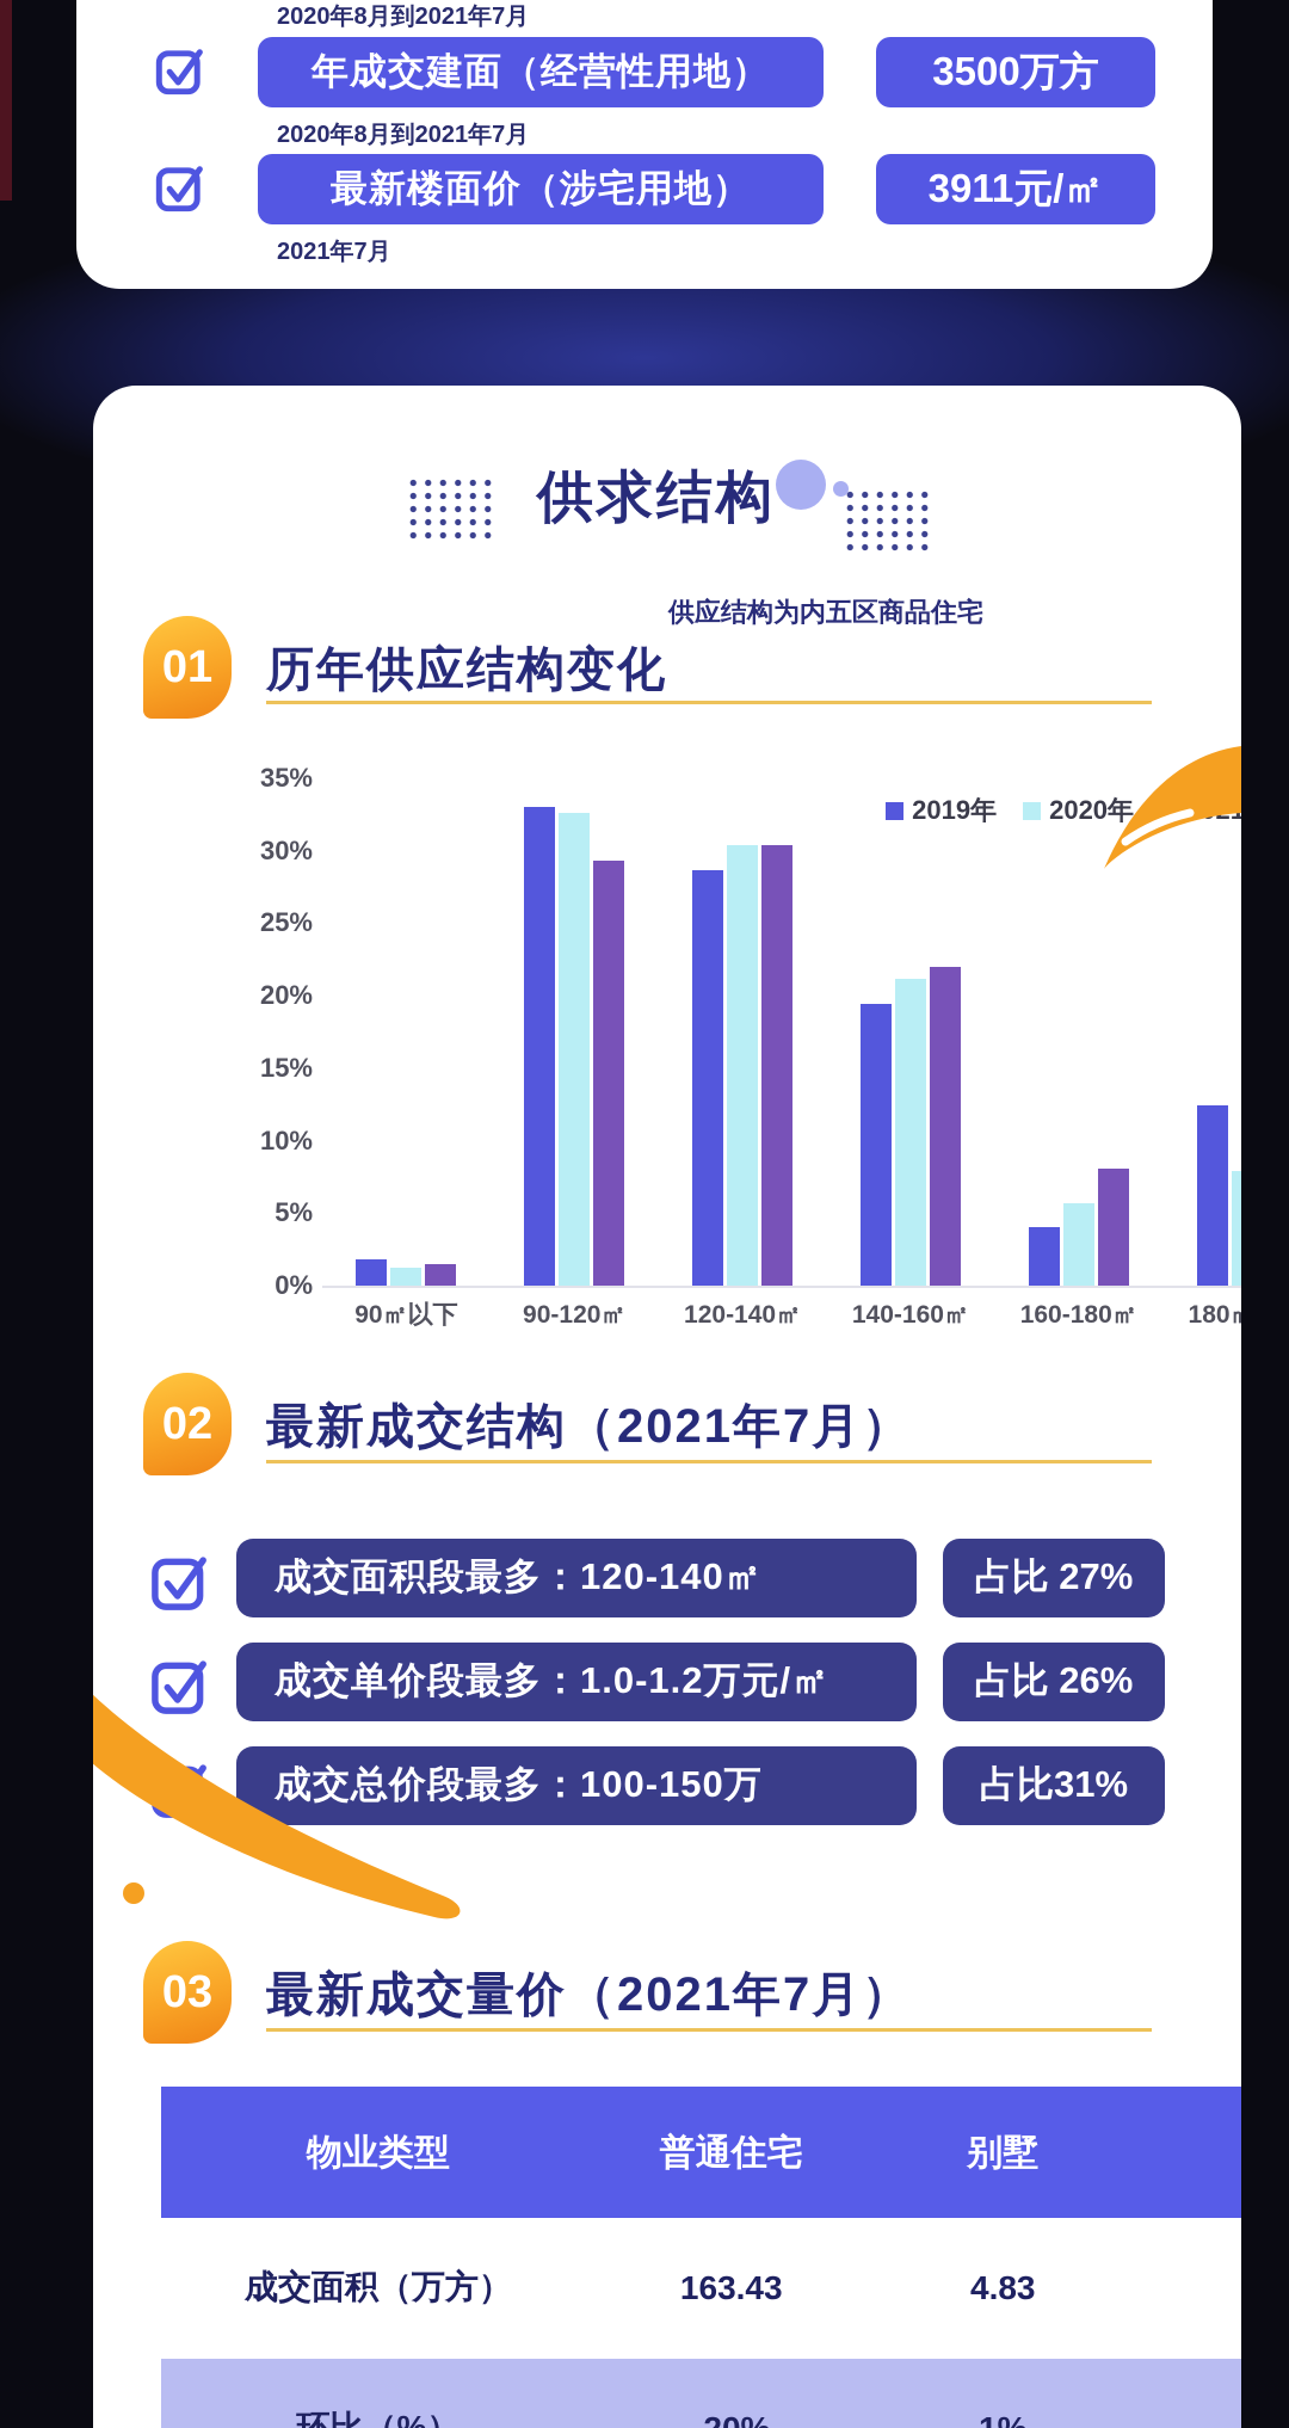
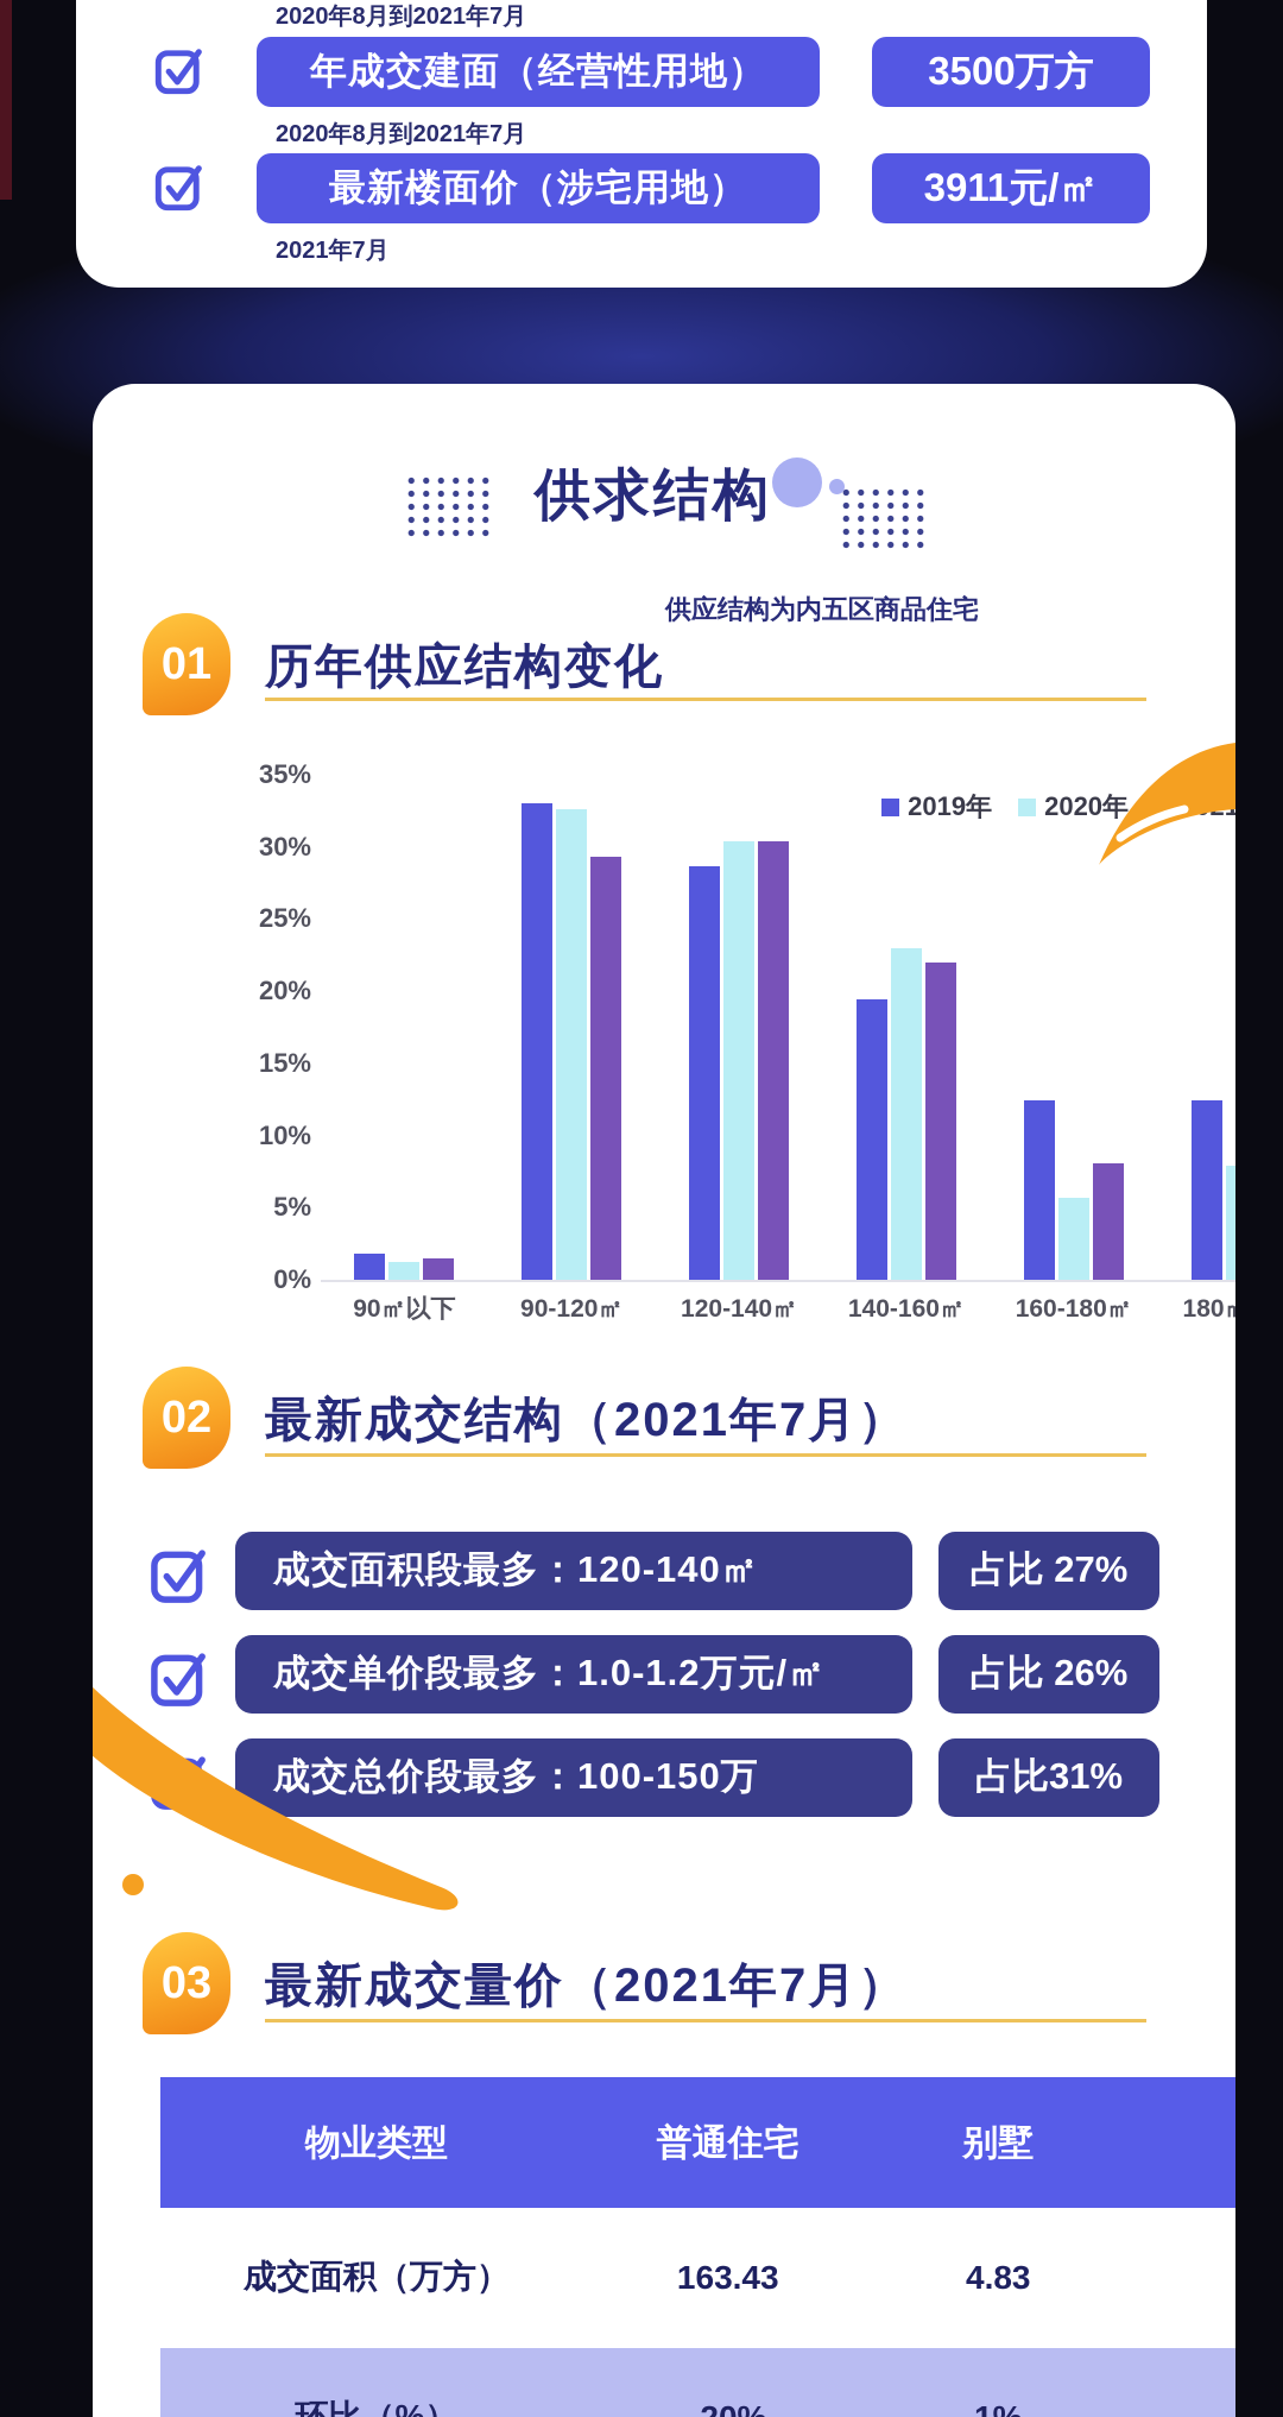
2020年/140-160㎡: 21.2% -> 23.0%
2019年/160-180㎡: 4.0% -> 12.4%
